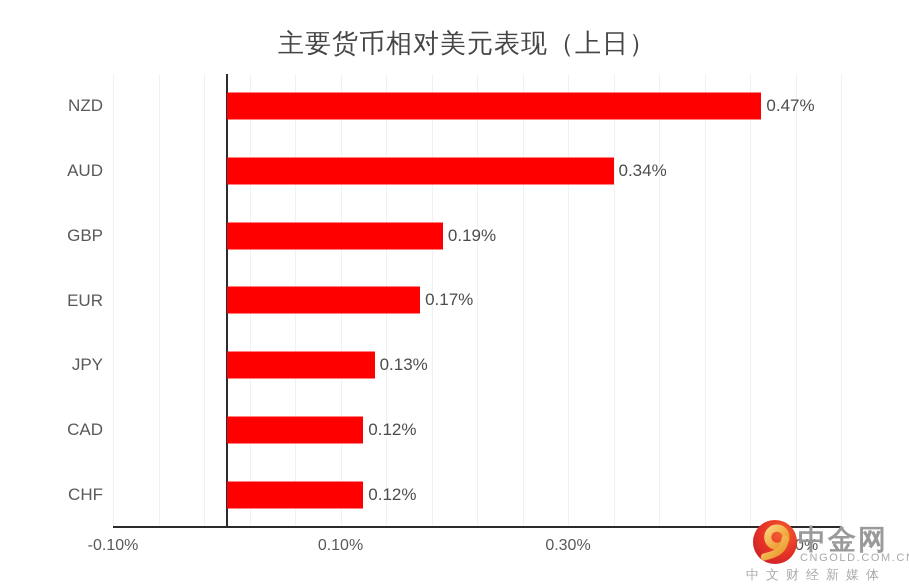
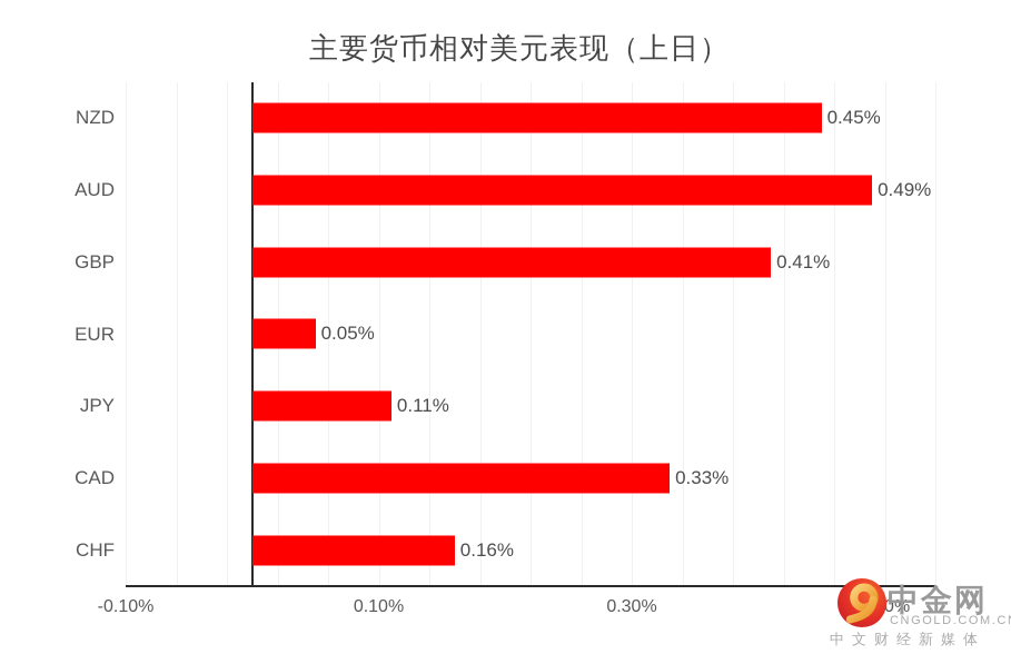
NZD: 0.47% -> 0.45%
AUD: 0.34% -> 0.49%
GBP: 0.19% -> 0.41%
EUR: 0.17% -> 0.05%
JPY: 0.13% -> 0.11%
CAD: 0.12% -> 0.33%
CHF: 0.12% -> 0.16%
